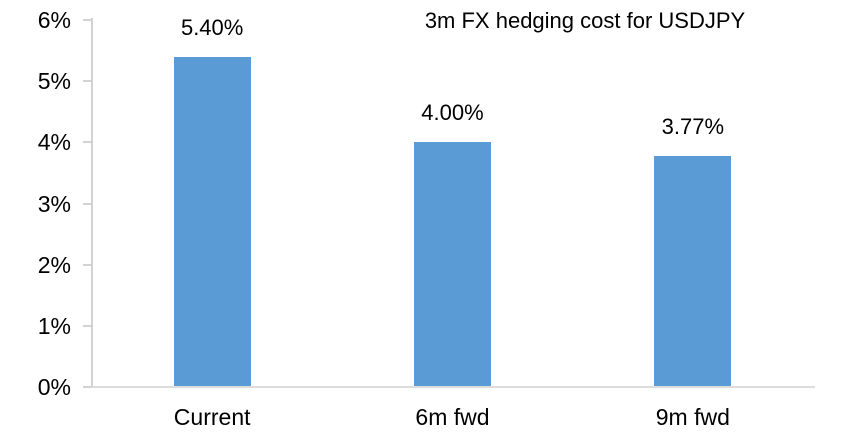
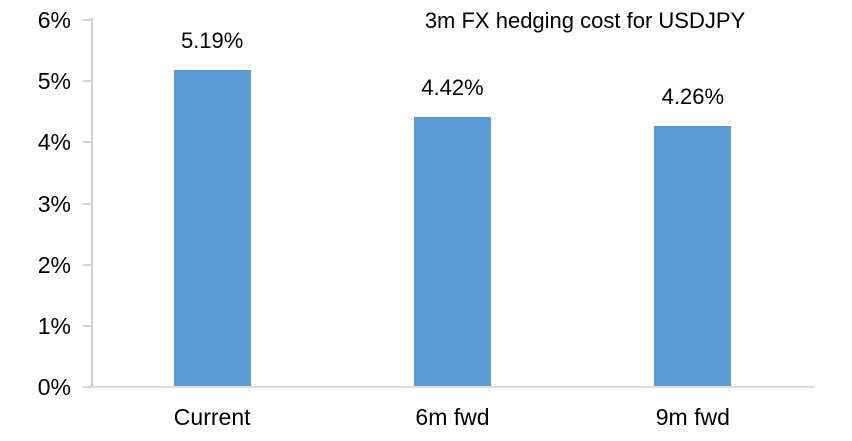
Current: 5.40% -> 5.19%
6m fwd: 4.00% -> 4.42%
9m fwd: 3.77% -> 4.26%
